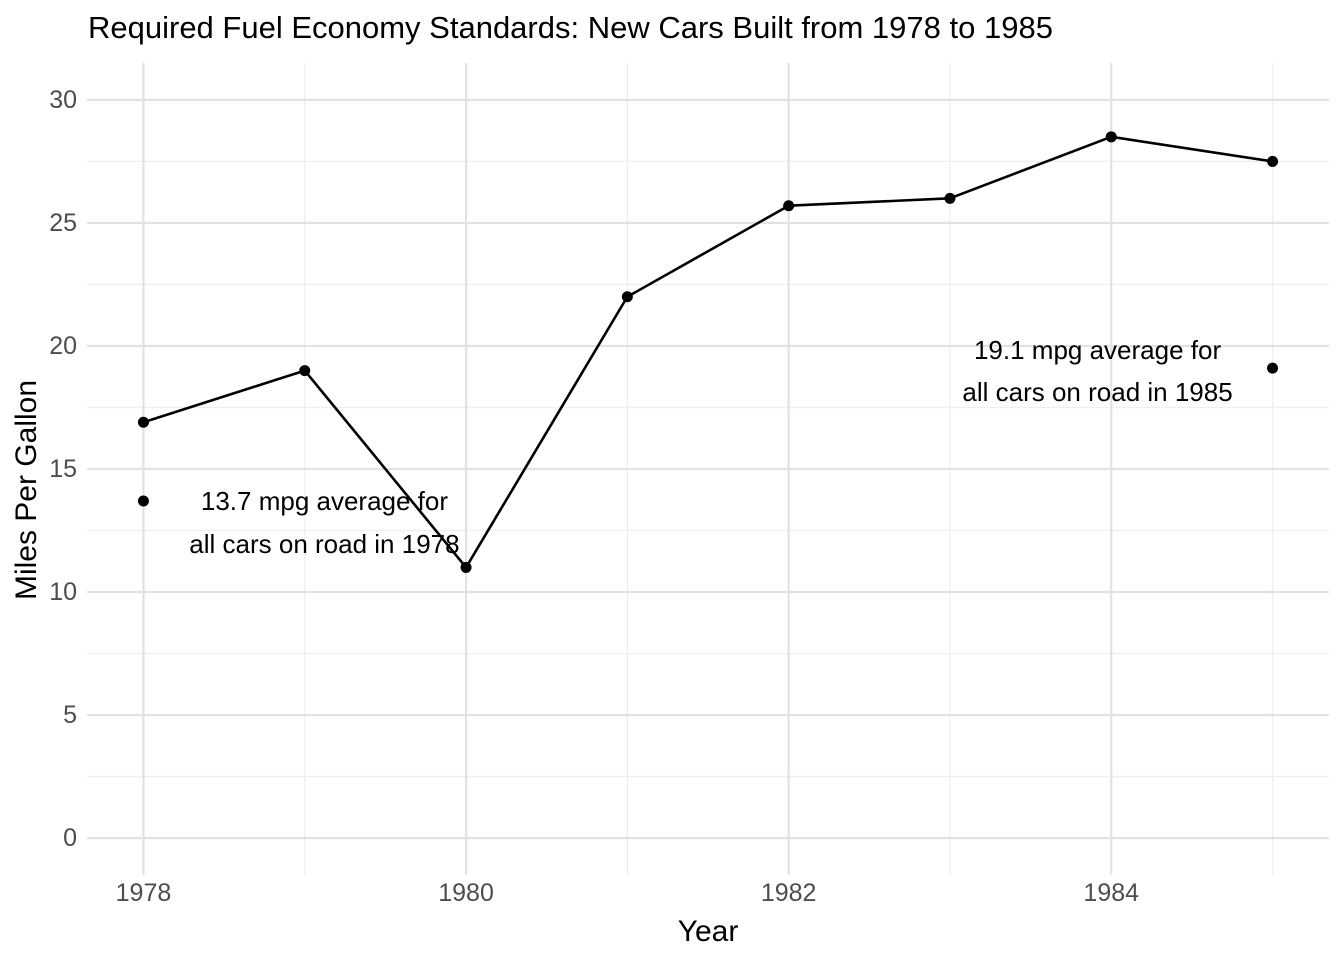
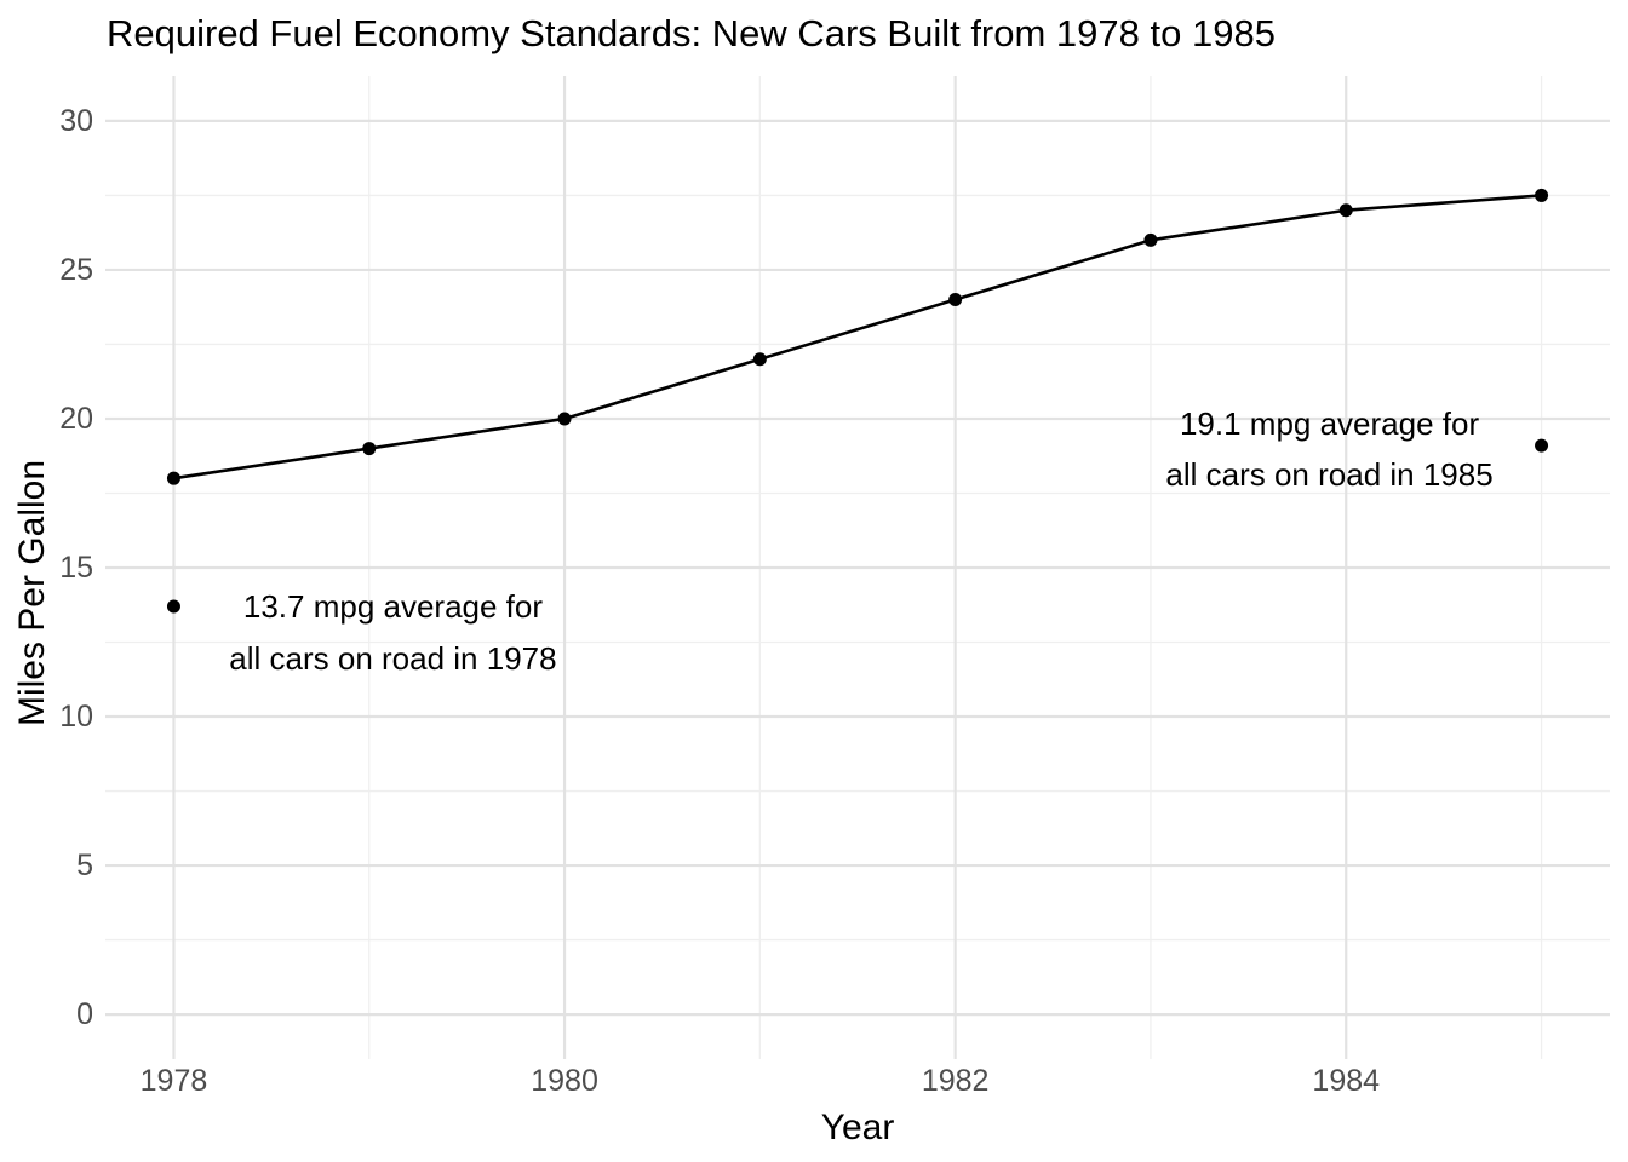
1978: 16.9 -> 18.0
1980: 11.0 -> 20.0
1982: 25.7 -> 24.0
1984: 28.5 -> 27.0
